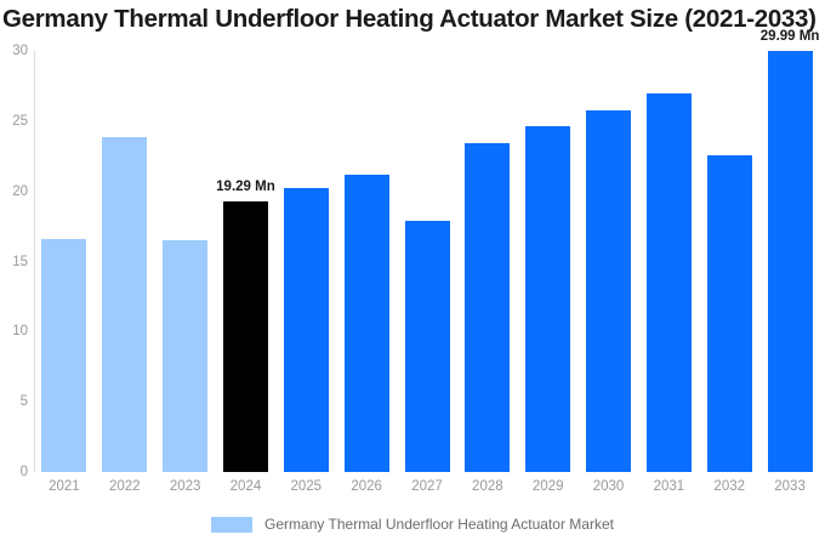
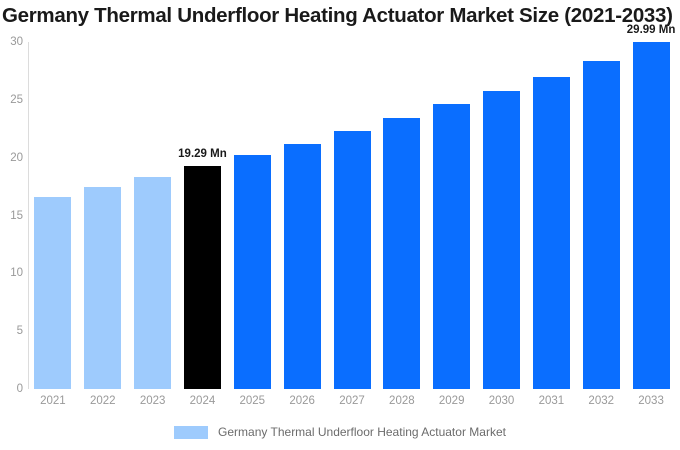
2022: 23.9 -> 17.5
2023: 16.5 -> 18.3
2027: 17.9 -> 22.3
2032: 22.6 -> 28.4
